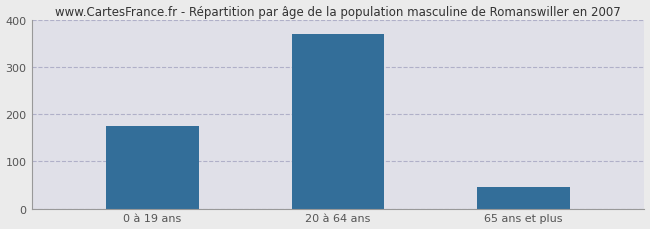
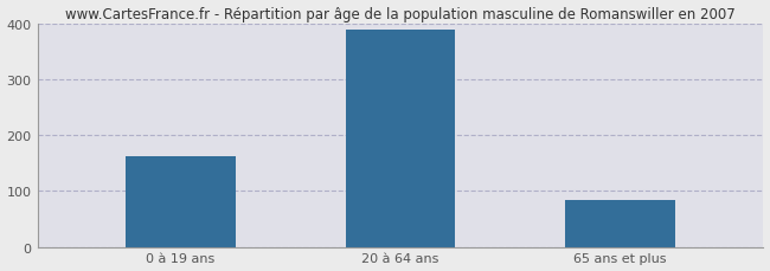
0 à 19 ans: 175 -> 163
20 à 64 ans: 370 -> 390
65 ans et plus: 45 -> 85
